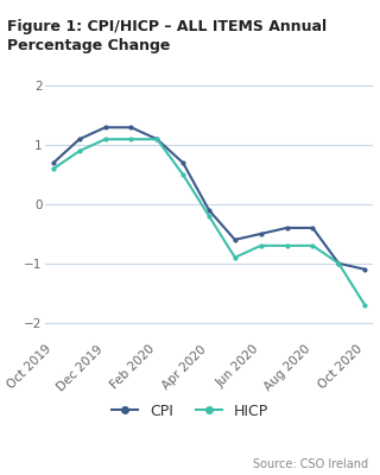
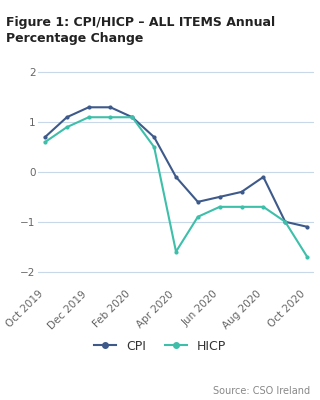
HICP/Apr 2020: -0.2 -> -1.6
CPI/Aug 2020: -0.4 -> -0.1
